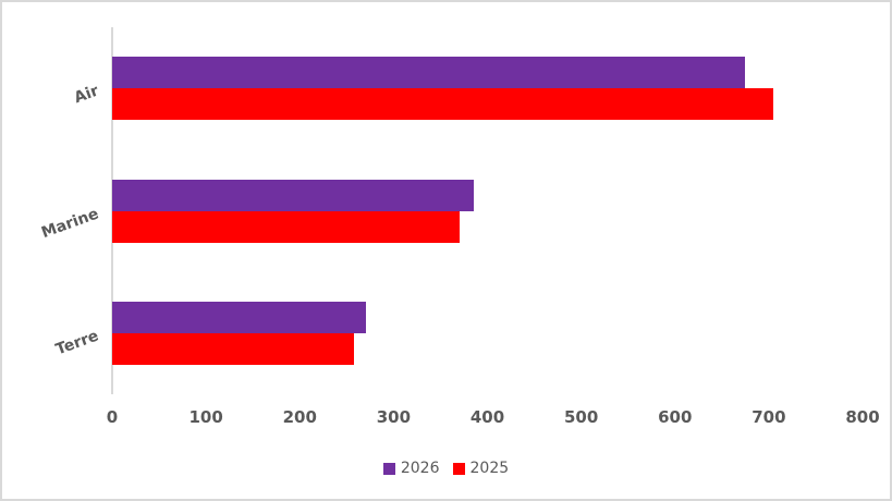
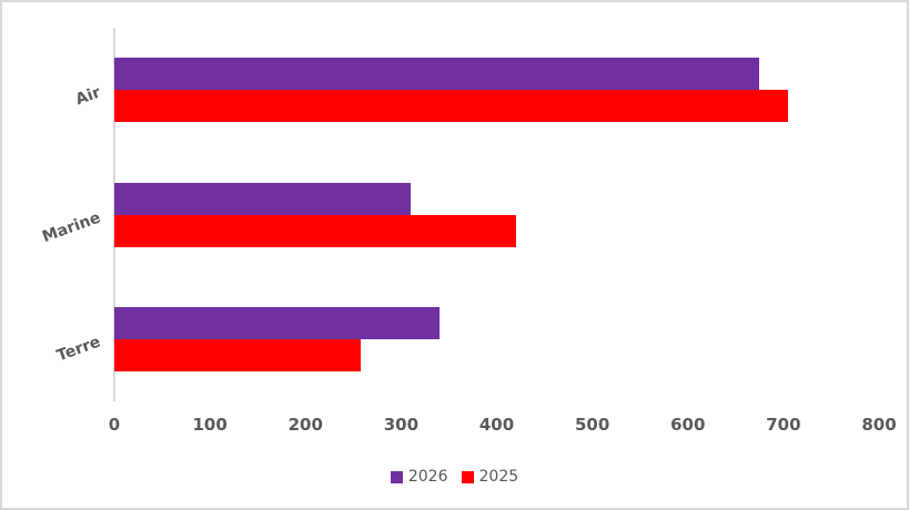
2026/Marine: 380 -> 310
2025/Marine: 370 -> 420
2026/Terre: 270 -> 340
